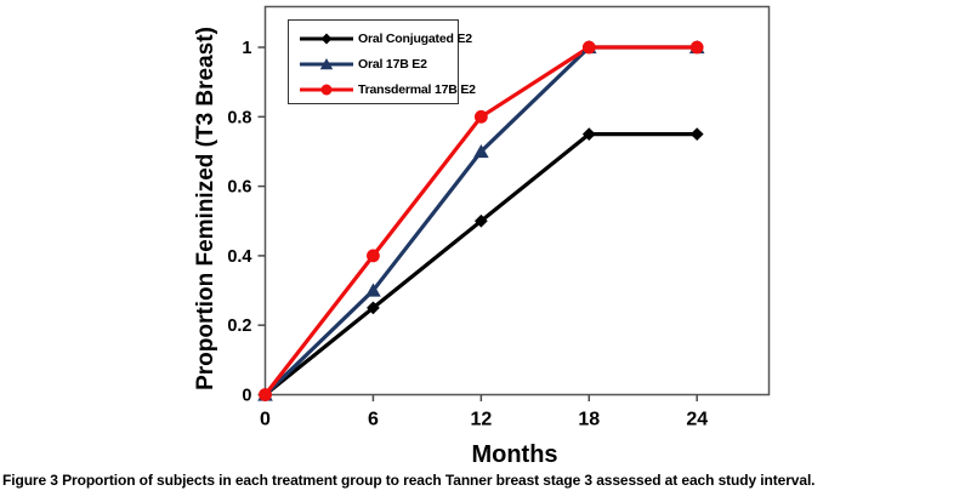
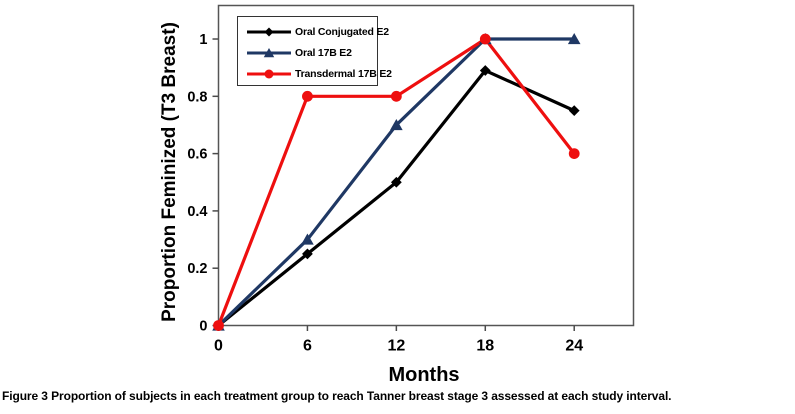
Transdermal 17B E2/6: 0.4 -> 0.8
Oral Conjugated E2/18: 0.75 -> 0.89
Transdermal 17B E2/24: 1.0 -> 0.6
